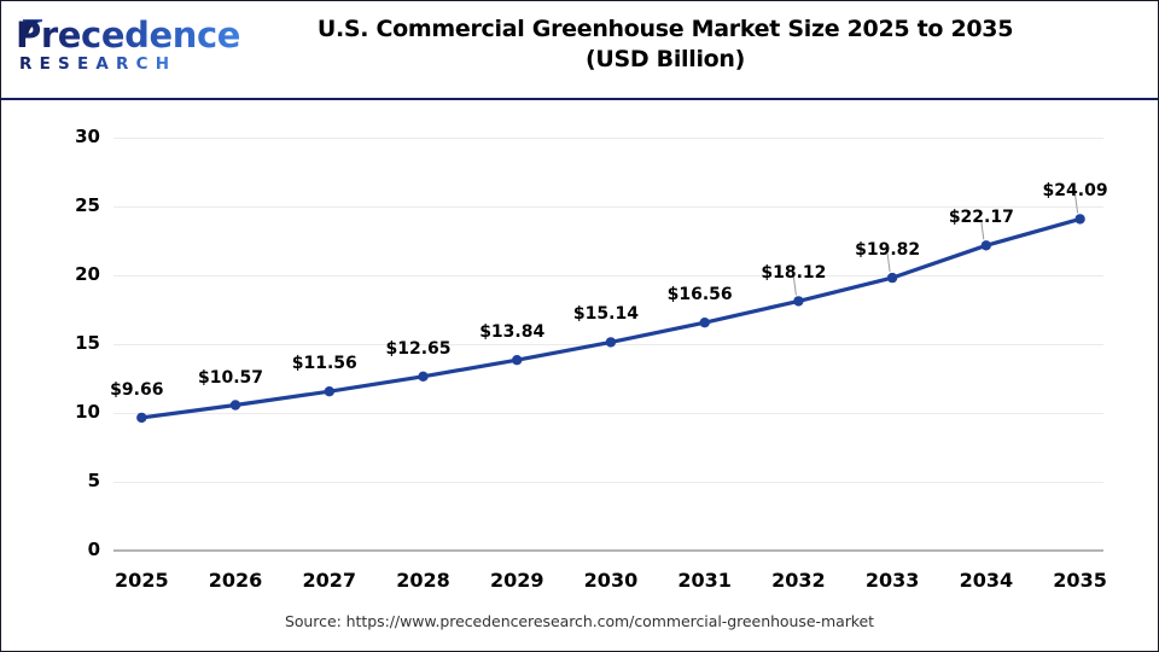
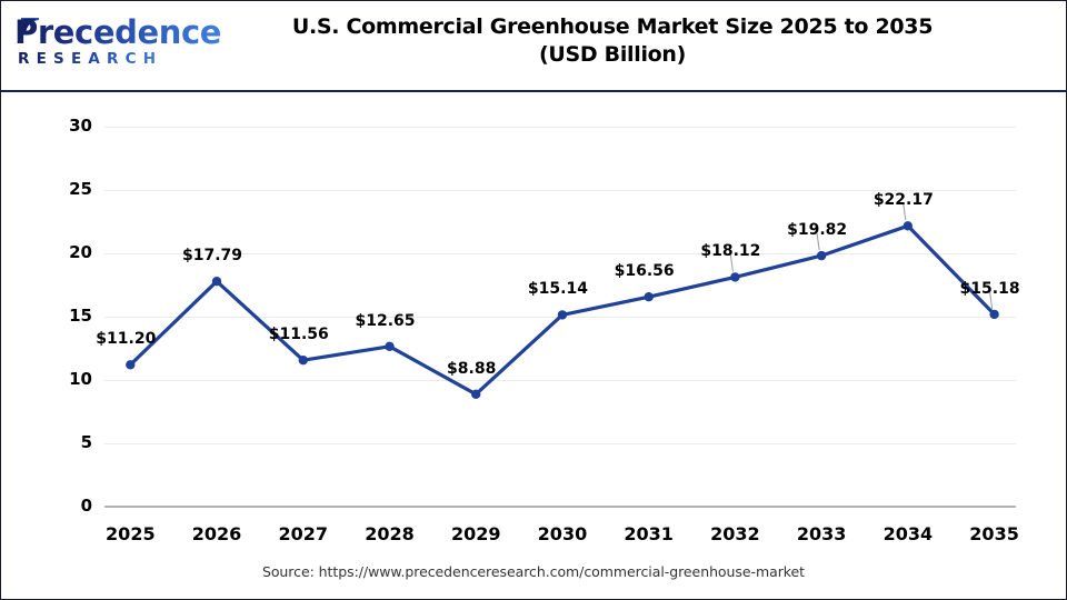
2025: $9.66 -> $11.20
2026: $10.57 -> $17.79
2029: $13.84 -> $8.88
2035: $24.09 -> $15.18
